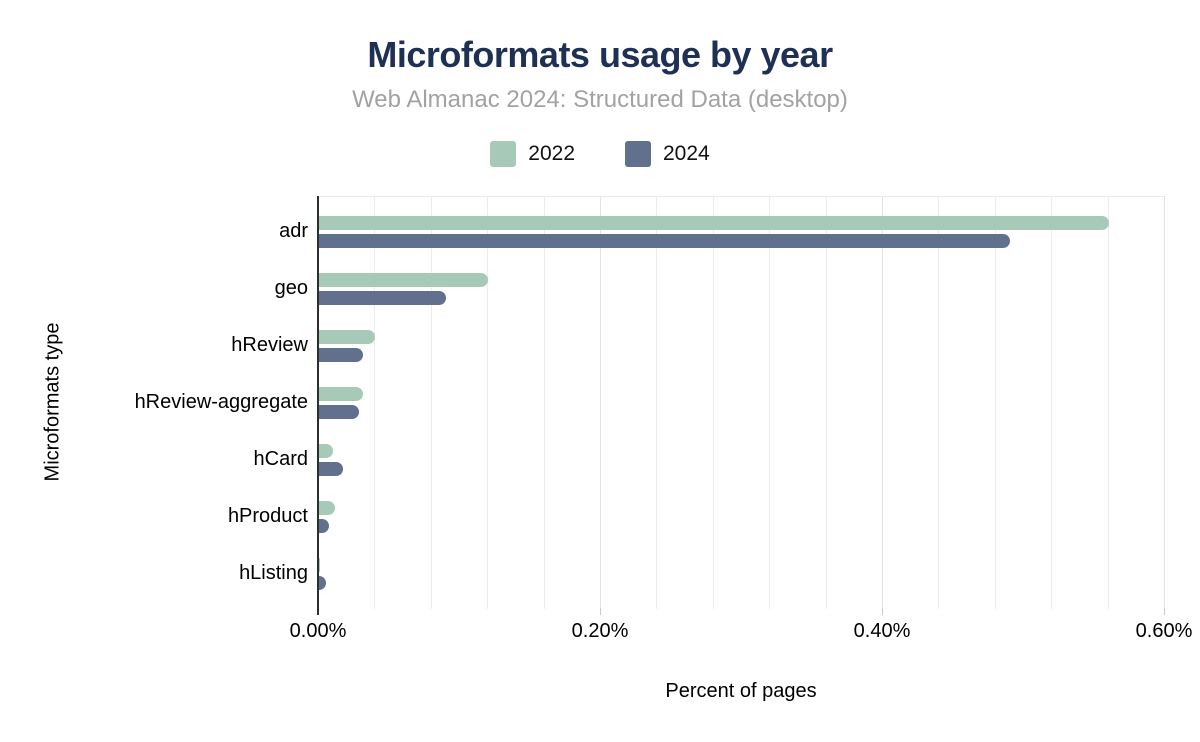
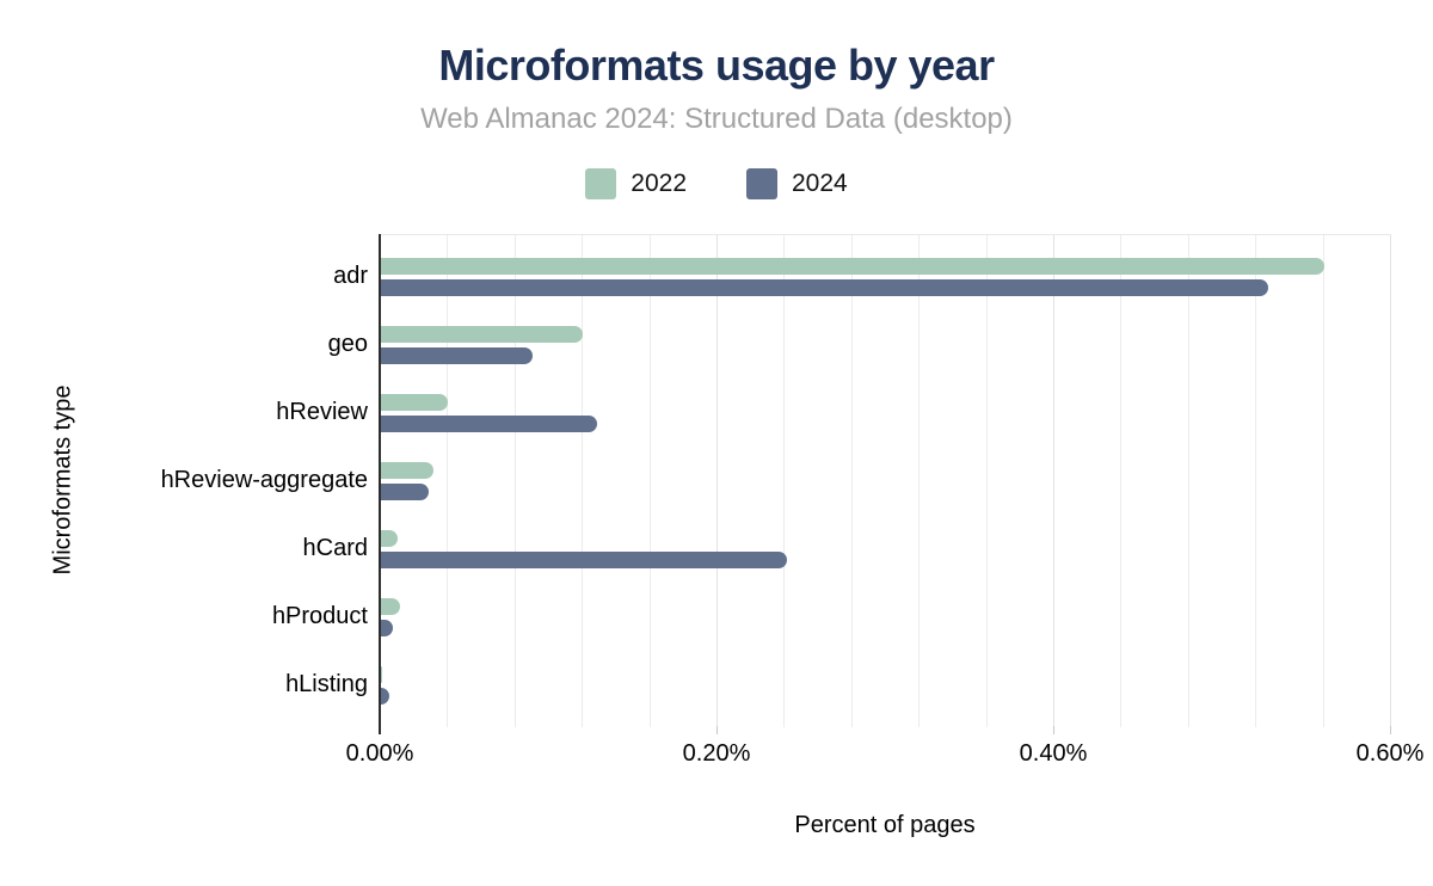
2024/adr: 0.490% -> 0.527%
2024/hReview: 0.031% -> 0.128%
2024/hCard: 0.017% -> 0.241%
